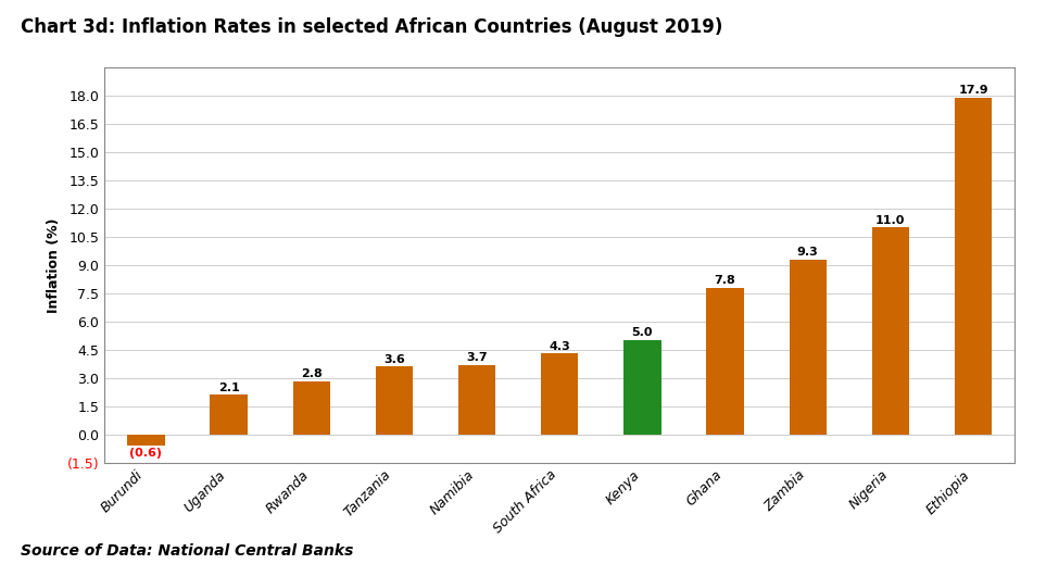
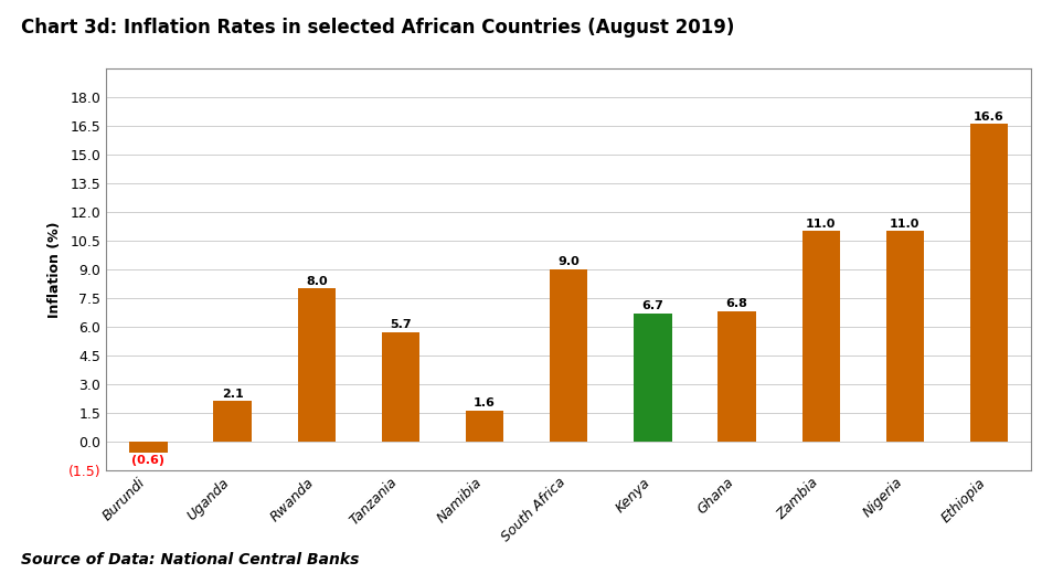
Rwanda: 2.8 -> 8.0
Tanzania: 3.6 -> 5.7
Namibia: 3.7 -> 1.6
South Africa: 4.3 -> 9.0
Kenya: 5.0 -> 6.7
Ghana: 7.8 -> 6.8
Zambia: 9.3 -> 11.0
Ethiopia: 17.9 -> 16.6
